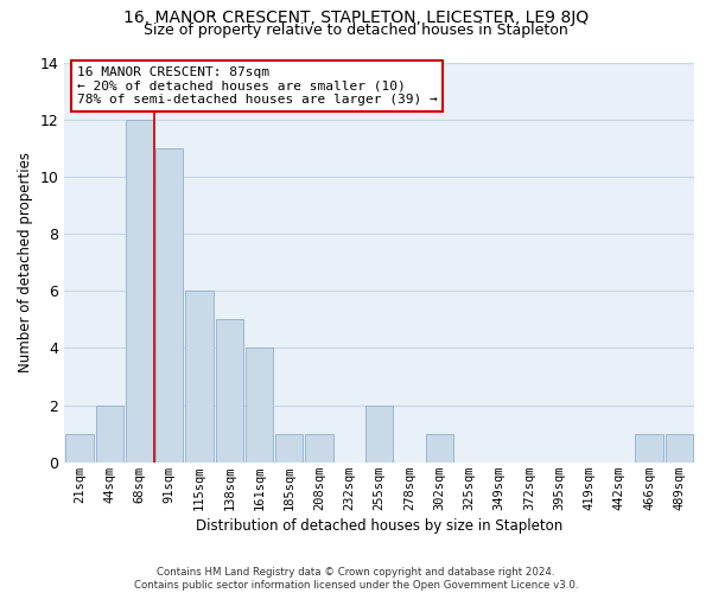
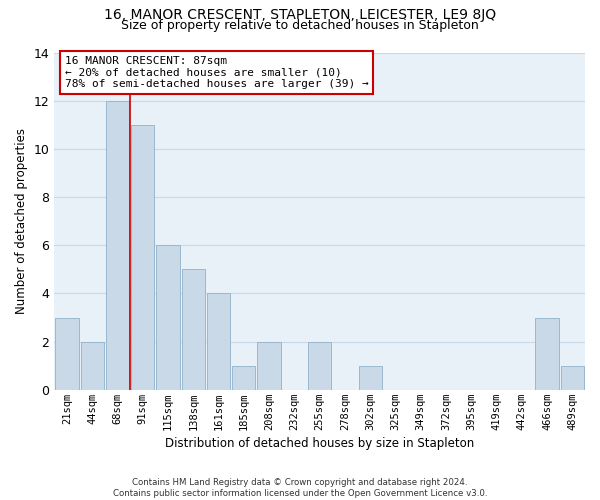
21sqm: 1 -> 3
208sqm: 1 -> 2
466sqm: 1 -> 3
